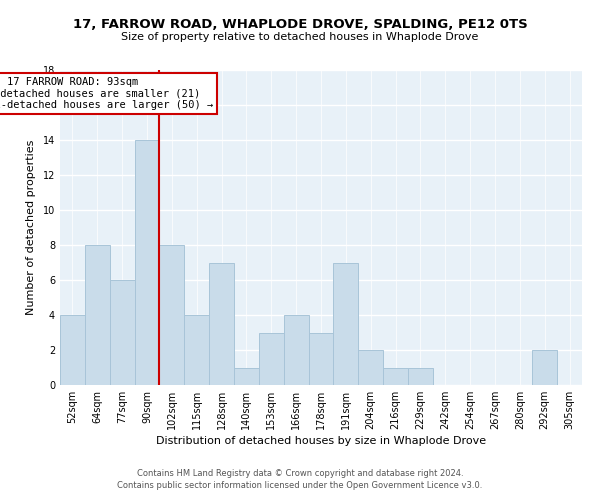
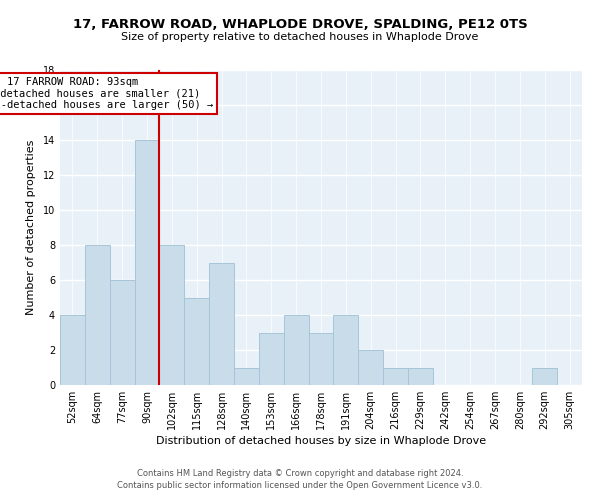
115sqm: 4 -> 5
191sqm: 7 -> 4
292sqm: 2 -> 1
